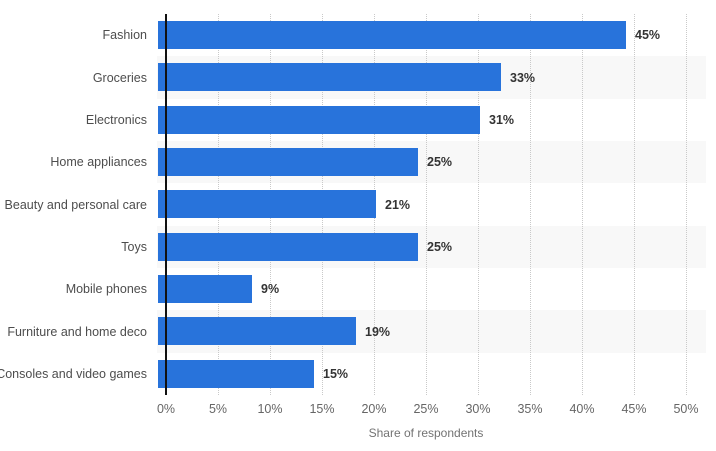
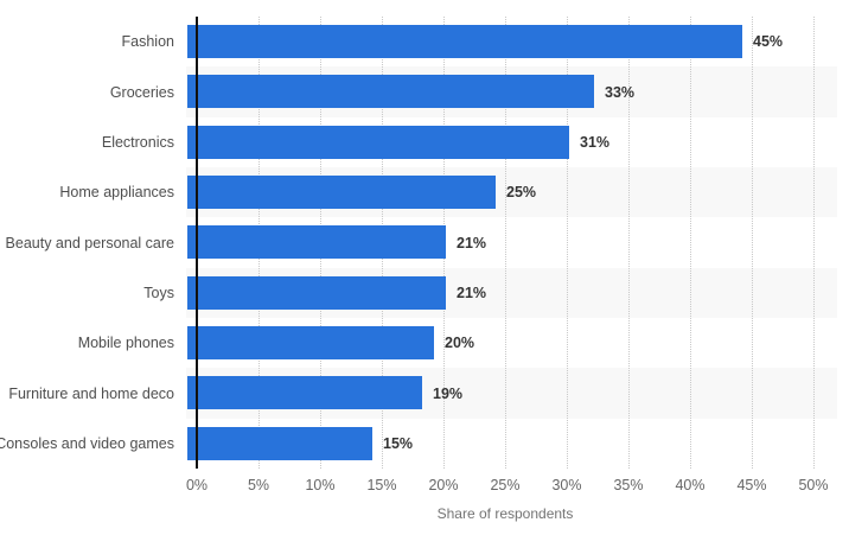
Toys: 25% -> 21%
Mobile phones: 9% -> 20%
